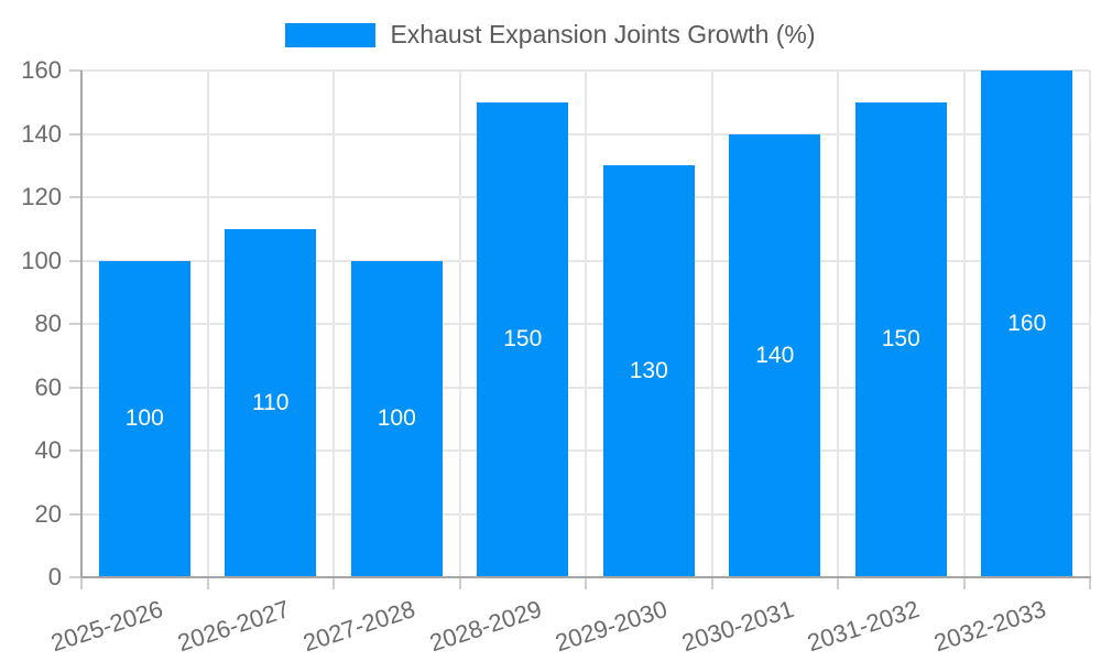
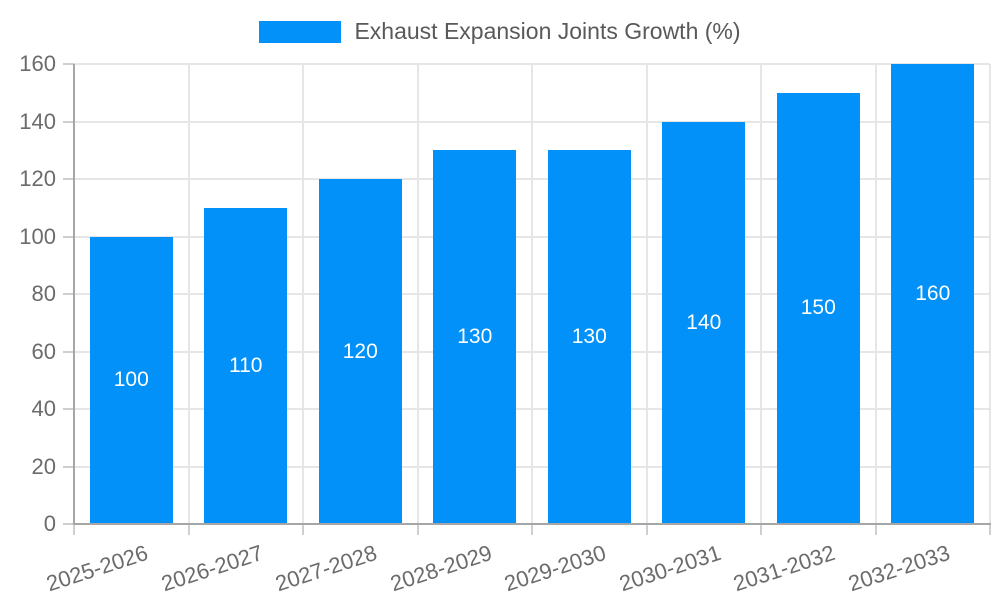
2027-2028: 100 -> 120
2028-2029: 150 -> 130
